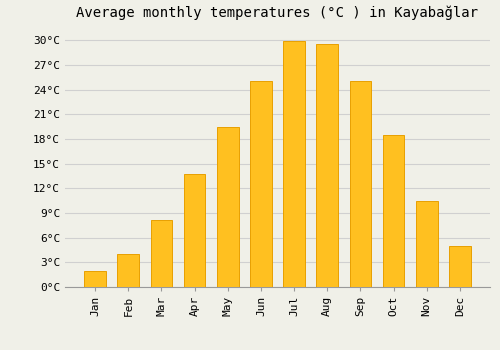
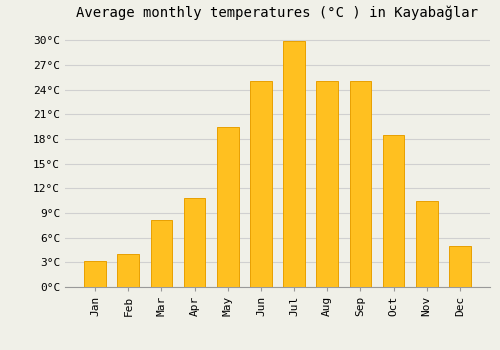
Jan: 2.0°C -> 3.2°C
Apr: 13.8°C -> 10.8°C
Aug: 29.5°C -> 25.0°C
